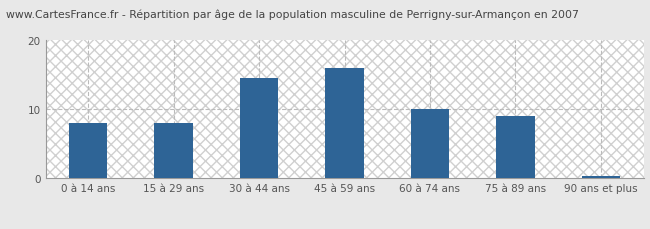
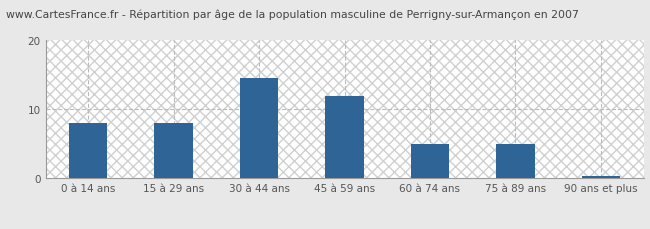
45 à 59 ans: 16.0 -> 12.0
60 à 74 ans: 10.0 -> 5.0
75 à 89 ans: 9.0 -> 5.0
